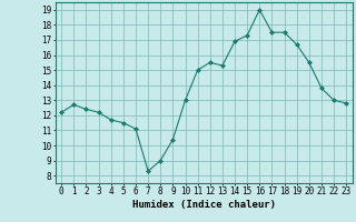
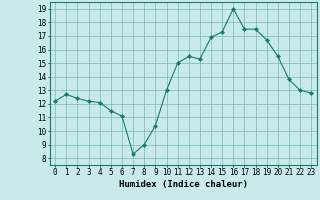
4: 11.7 -> 12.1
